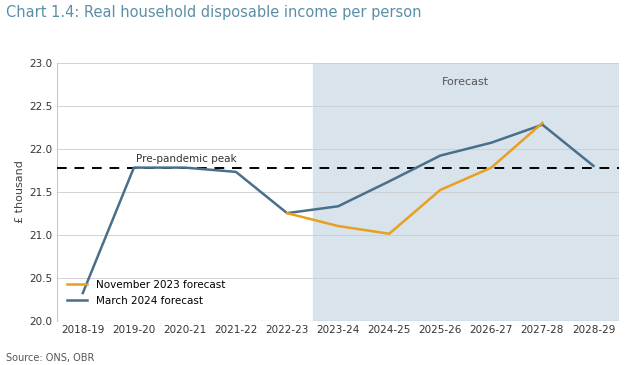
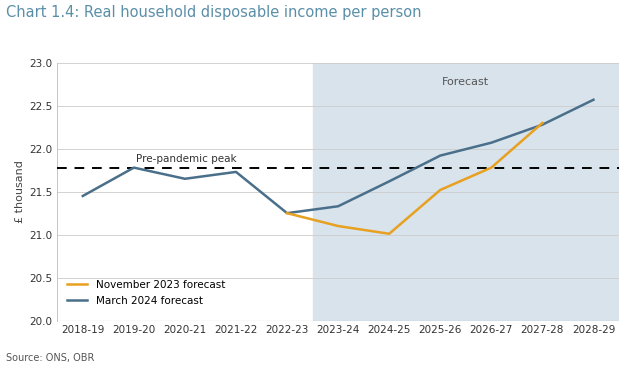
March 2024 forecast/2018-19: 20.32 -> 21.45
March 2024 forecast/2020-21: 21.78 -> 21.65
March 2024 forecast/2028-29: 21.80 -> 22.57
